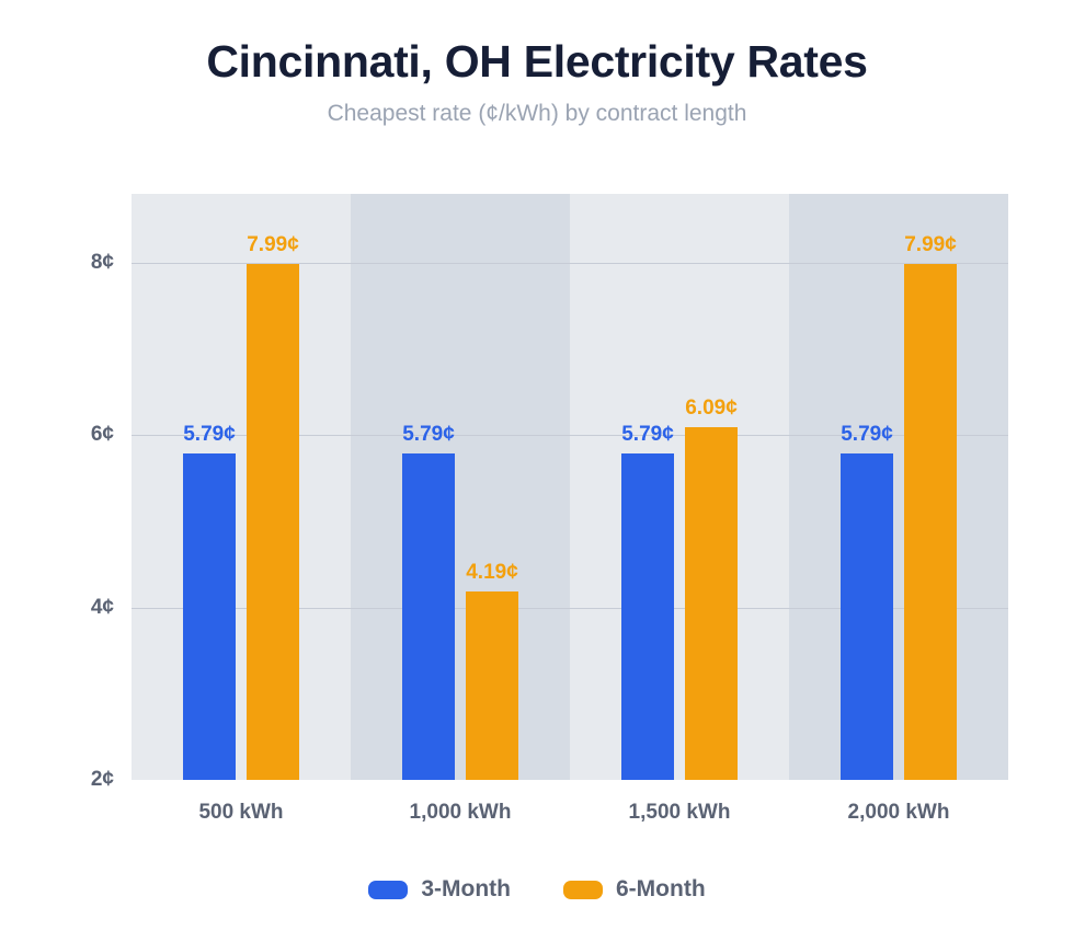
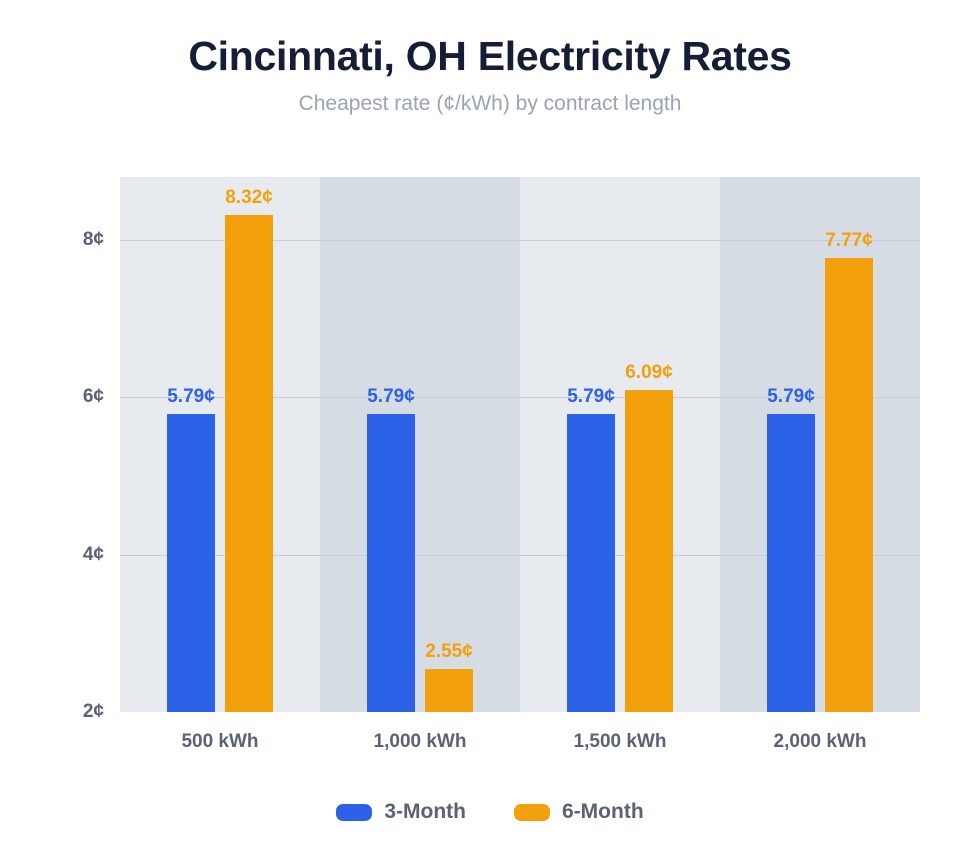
6-Month/500 kWh: 7.99 -> 8.32
6-Month/1,000 kWh: 4.19 -> 2.55
6-Month/2,000 kWh: 7.99 -> 7.77
